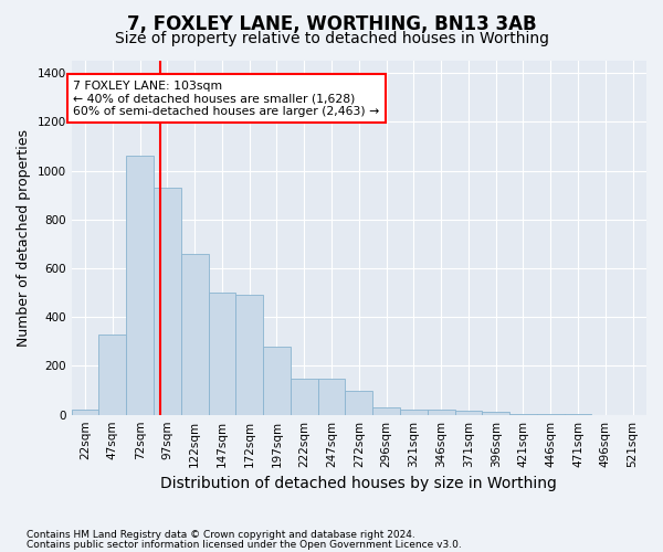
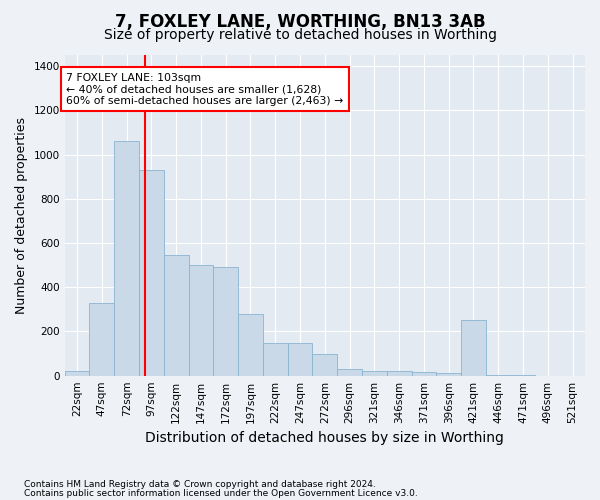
122sqm: 660 -> 545
421sqm: 5 -> 250
